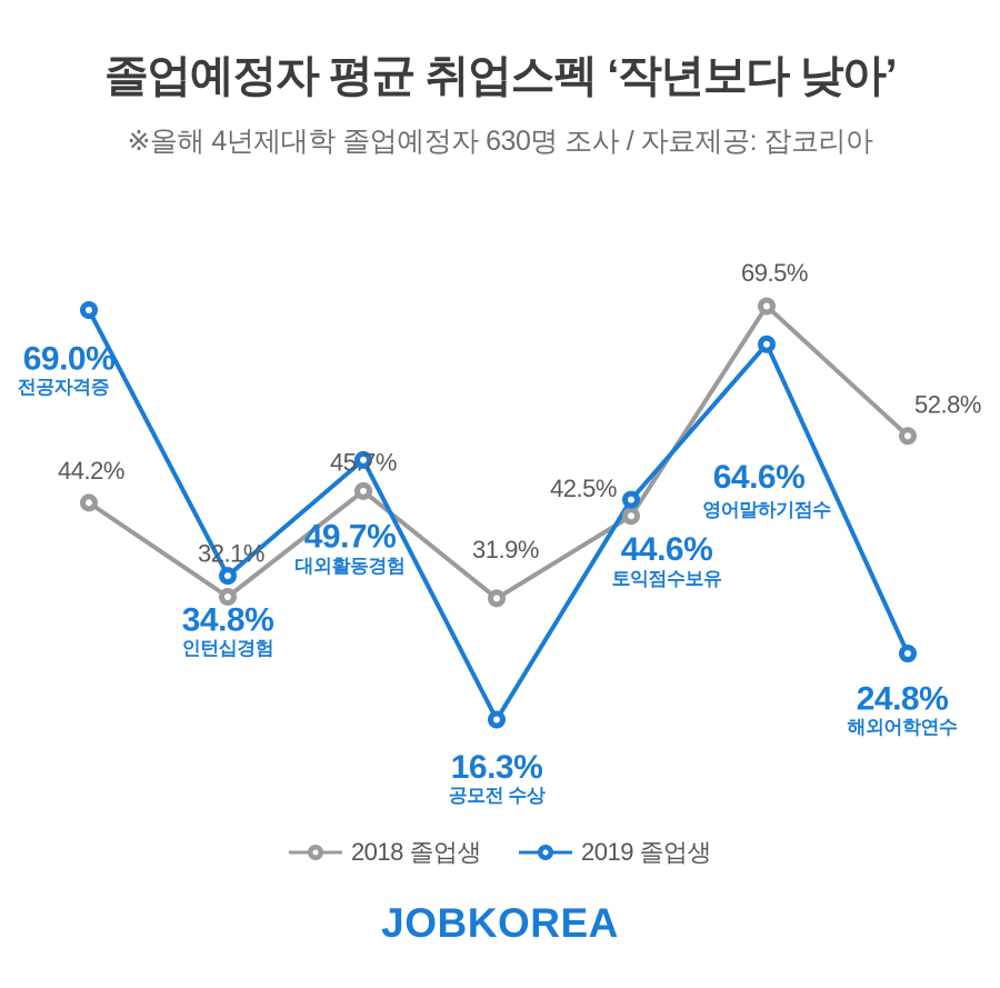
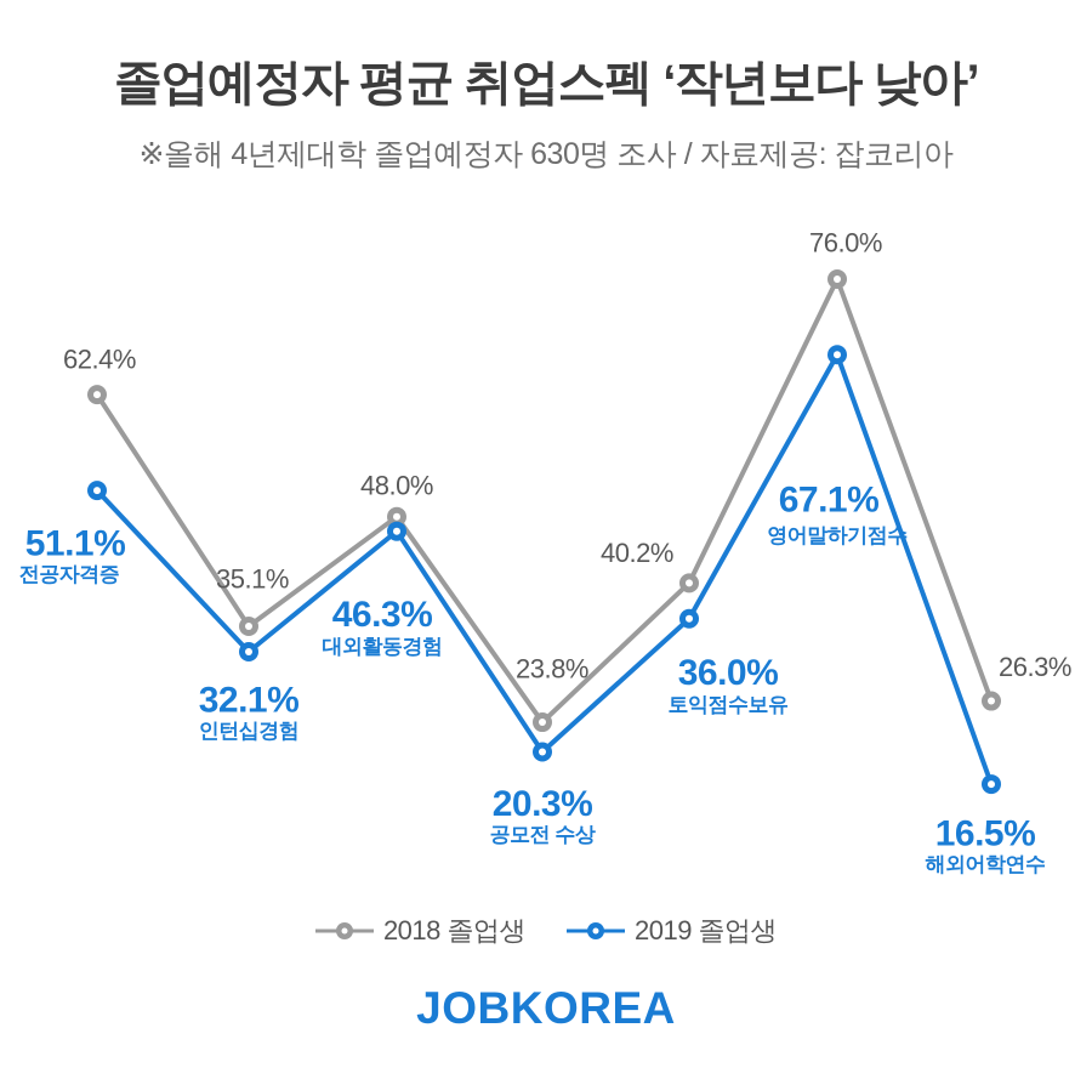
2018 졸업생/전공자격증: 44.2% -> 62.4%
2019 졸업생/전공자격증: 69.0% -> 51.1%
2018 졸업생/인턴십경험: 32.1% -> 35.1%
2019 졸업생/인턴십경험: 34.8% -> 32.1%
2018 졸업생/대외활동경험: 45.7% -> 48.0%
2019 졸업생/대외활동경험: 49.7% -> 46.3%
2018 졸업생/공모전 수상: 31.9% -> 23.8%
2019 졸업생/공모전 수상: 16.3% -> 20.3%
2018 졸업생/토익점수보유: 42.5% -> 40.2%
2019 졸업생/토익점수보유: 44.6% -> 36.0%
2018 졸업생/영어말하기점수: 69.5% -> 76.0%
2019 졸업생/영어말하기점수: 64.6% -> 67.1%
2018 졸업생/해외어학연수: 52.8% -> 26.3%
2019 졸업생/해외어학연수: 24.8% -> 16.5%
